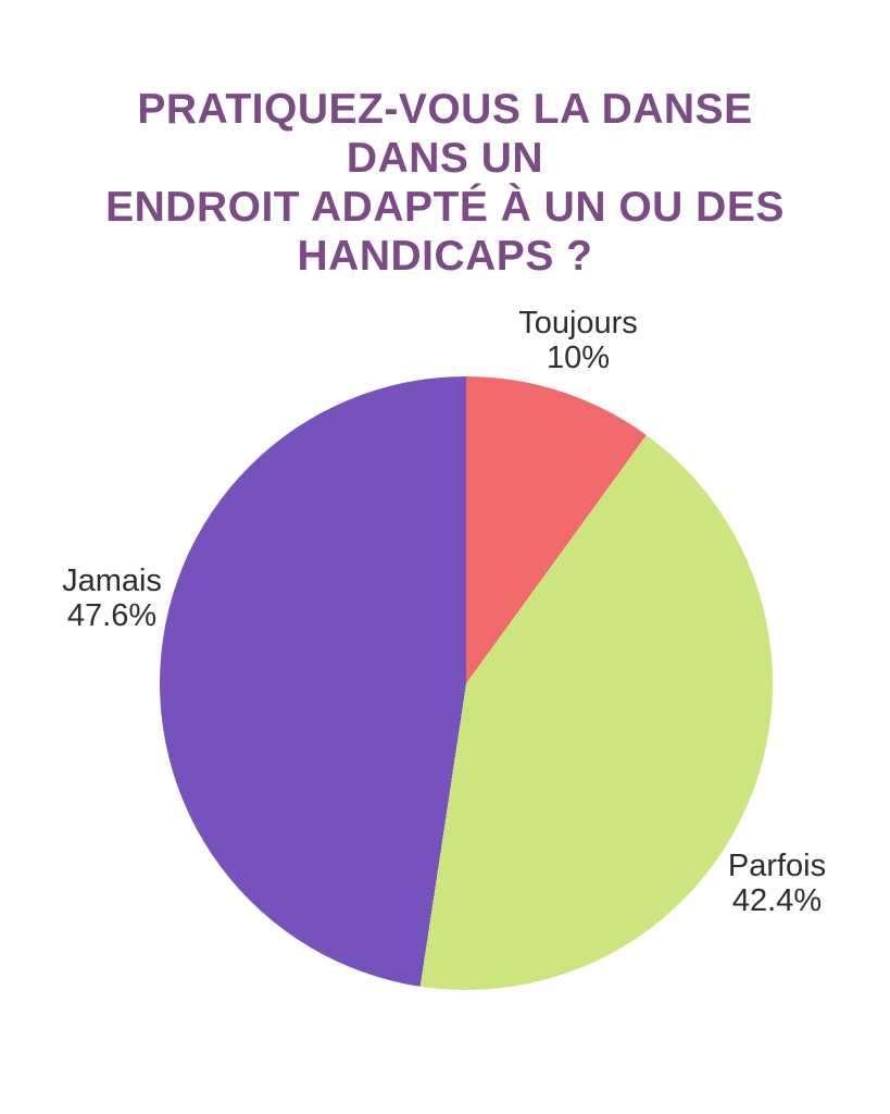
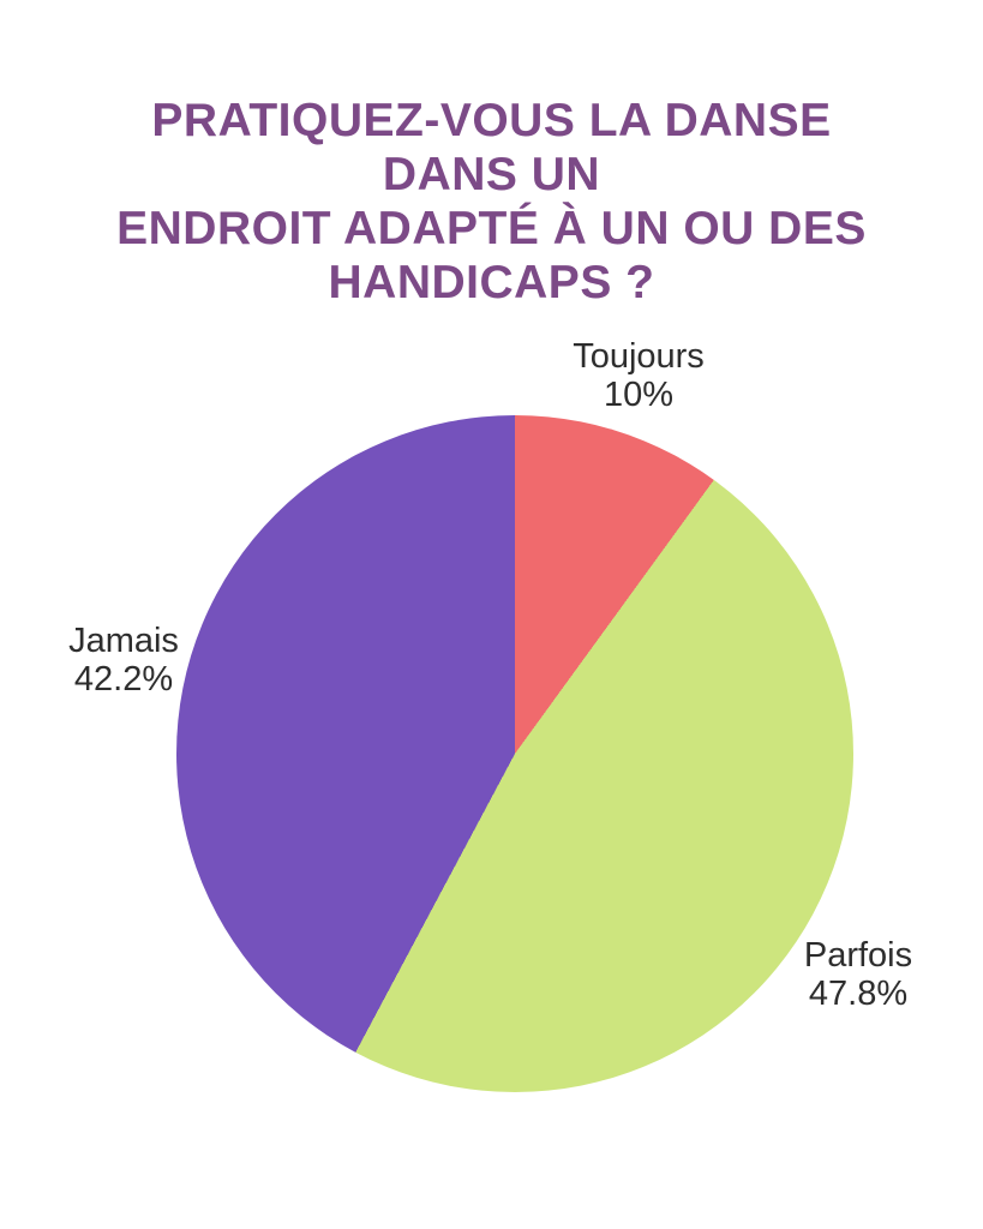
Parfois: 42.4% -> 47.8%
Jamais: 47.6% -> 42.2%
